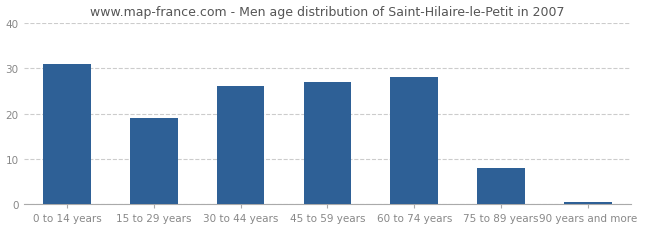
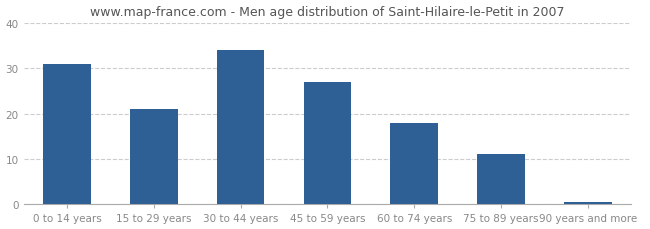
15 to 29 years: 19.0 -> 21.0
30 to 44 years: 26.0 -> 34.0
60 to 74 years: 28.0 -> 18.0
75 to 89 years: 8.0 -> 11.0
